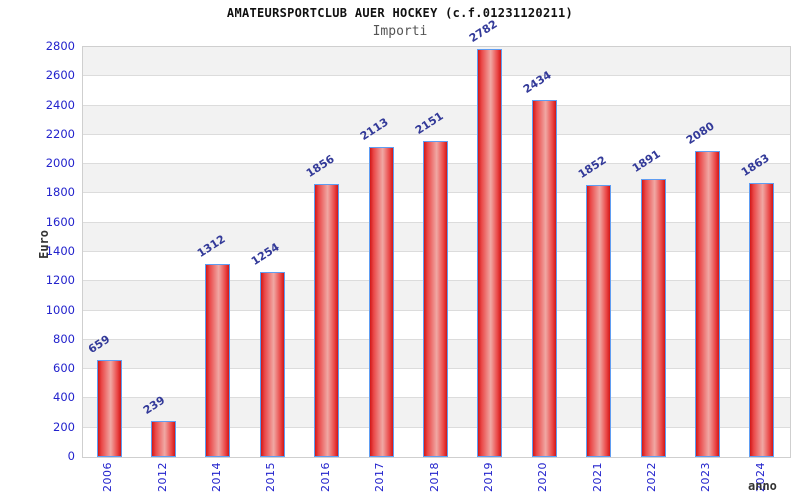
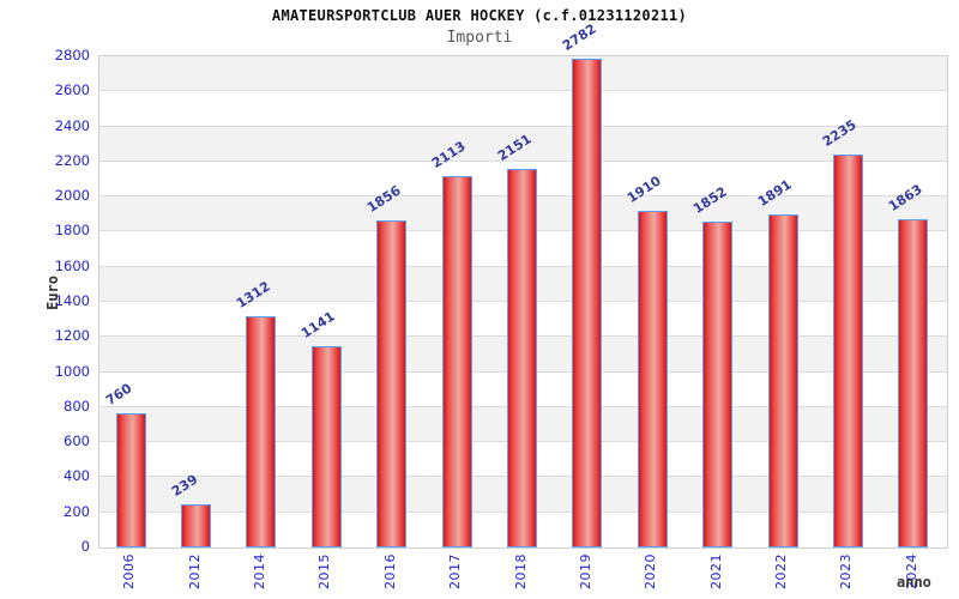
2006: 659 -> 760
2015: 1254 -> 1141
2020: 2434 -> 1910
2023: 2080 -> 2235
